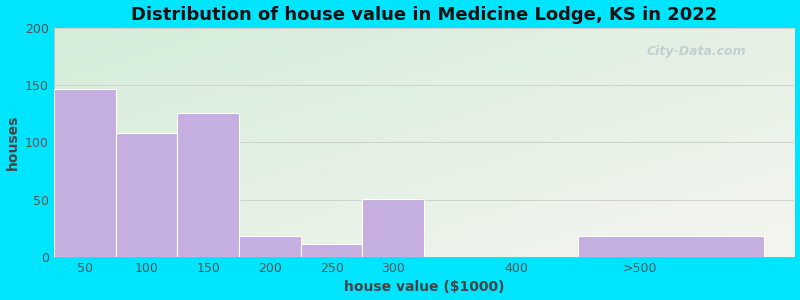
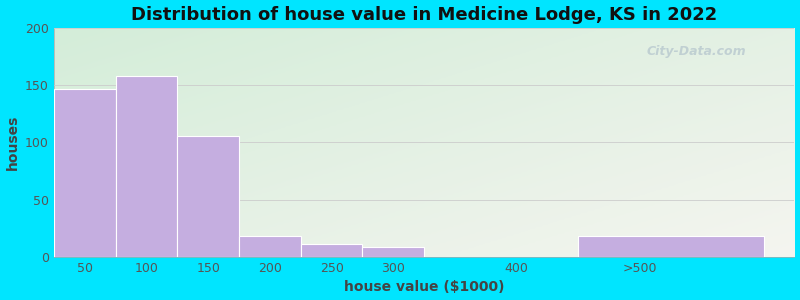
100: 108 -> 158
150: 126 -> 106
300: 51 -> 9
